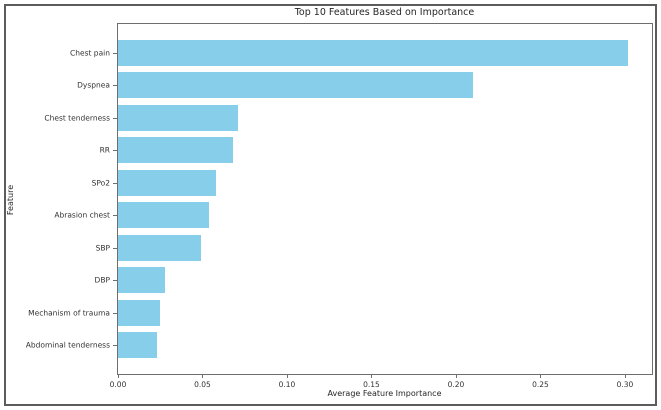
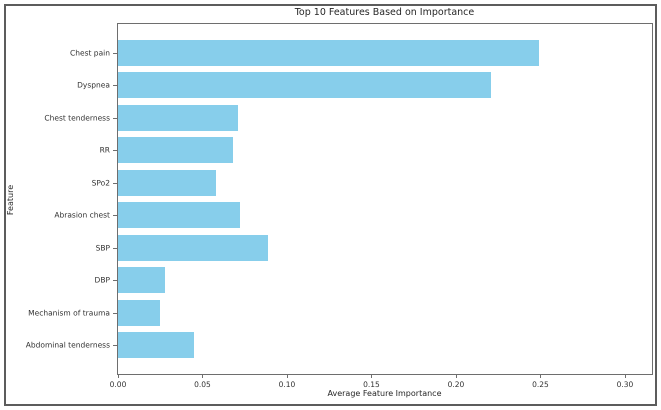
Chest pain: 0.302 -> 0.249
Dyspnea: 0.210 -> 0.221
Abrasion chest: 0.054 -> 0.072
SBP: 0.049 -> 0.089
Abdominal tenderness: 0.023 -> 0.045
